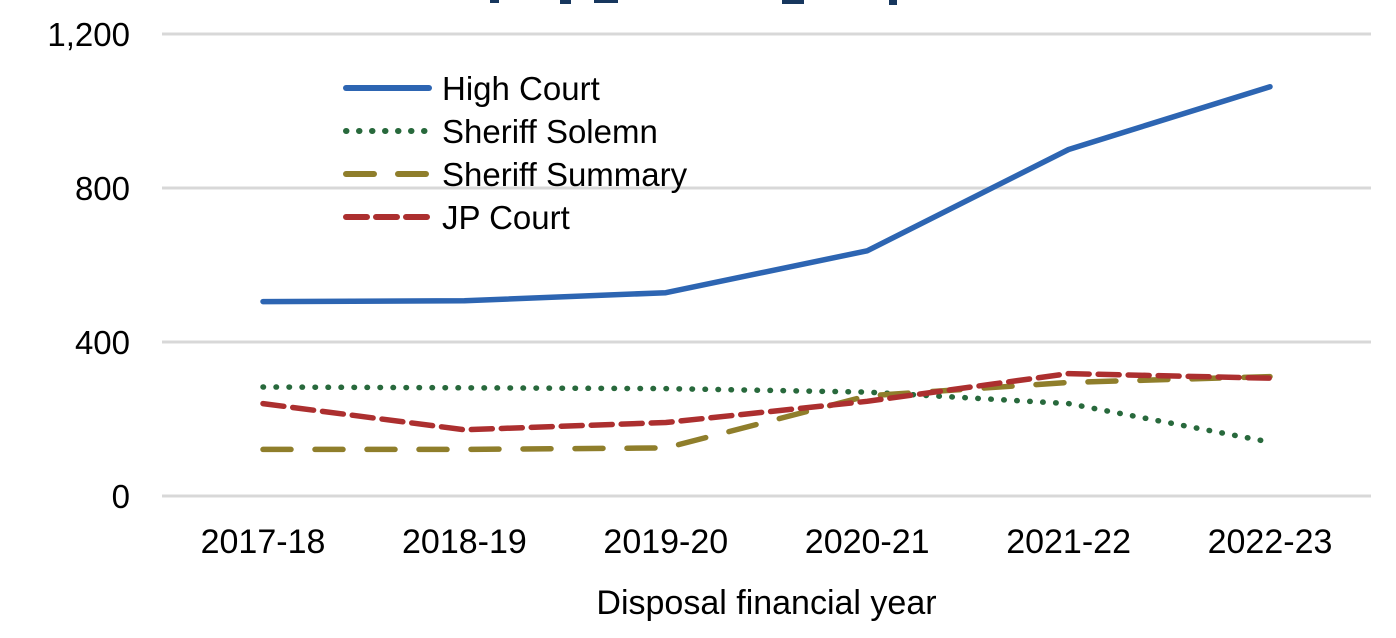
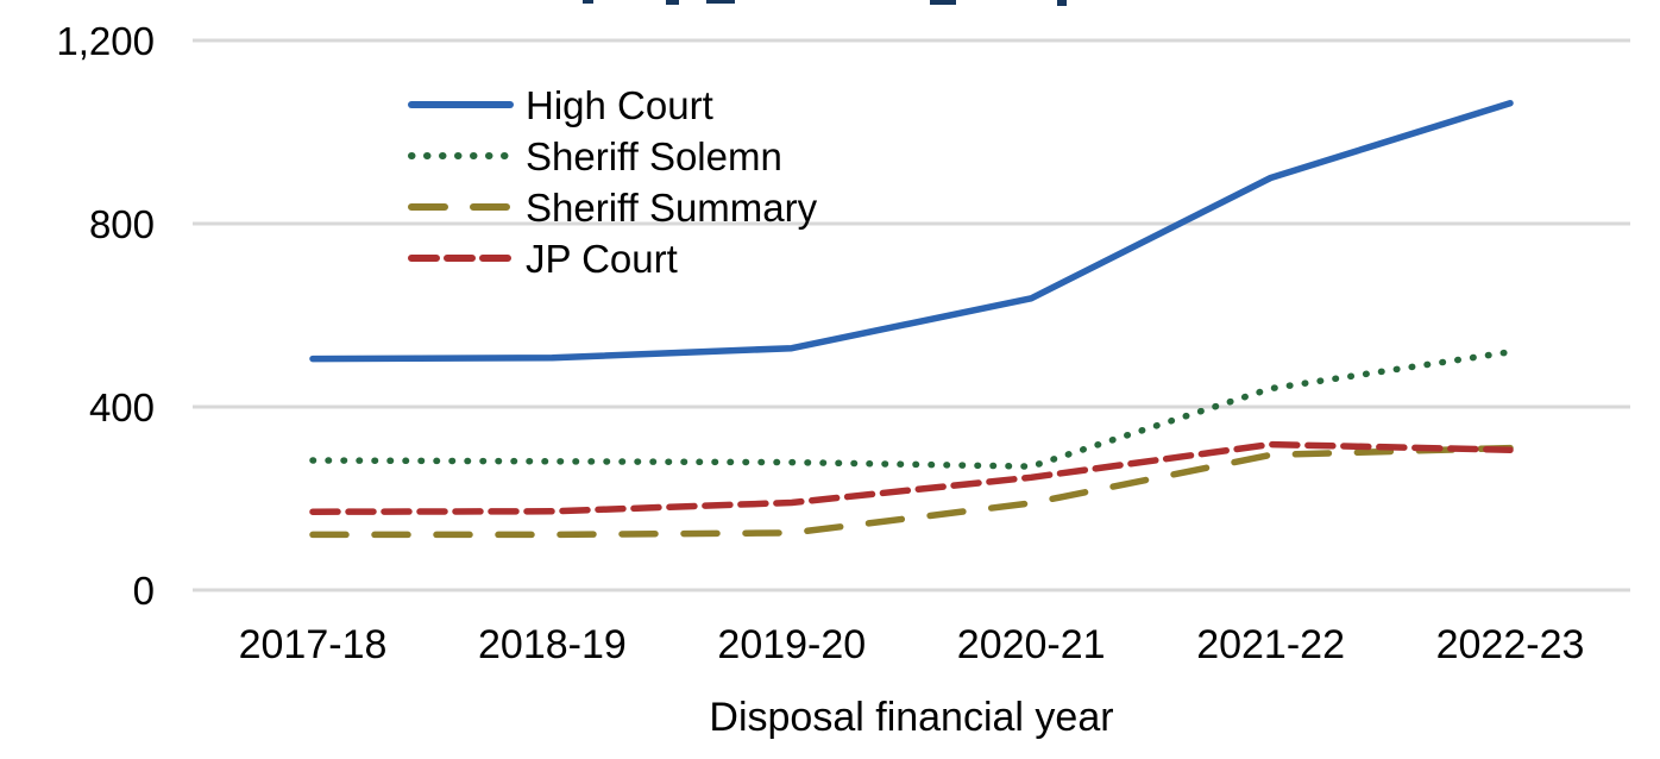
JP Court/2017-18: 240 -> 170
Sheriff Summary/2020-21: 260 -> 190
Sheriff Solemn/2021-22: 240 -> 440
Sheriff Solemn/2022-23: 140 -> 520
